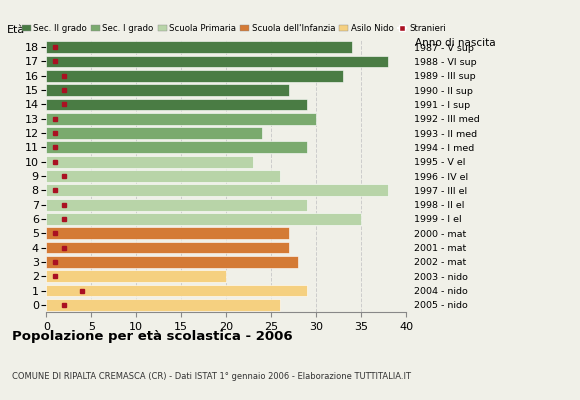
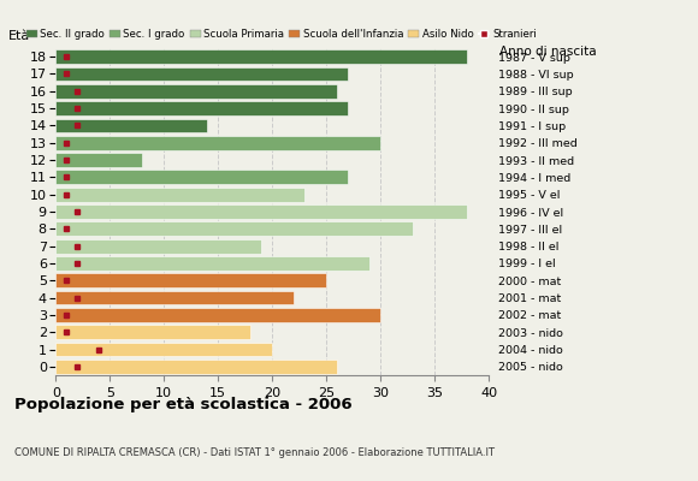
18: 34 -> 38
17: 38 -> 27
16: 33 -> 26
14: 29 -> 14
12: 24 -> 8
11: 29 -> 27
9: 26 -> 38
8: 38 -> 33
7: 29 -> 19
6: 35 -> 29
5: 27 -> 25
4: 27 -> 22
3: 28 -> 30
2: 20 -> 18
1: 29 -> 20
